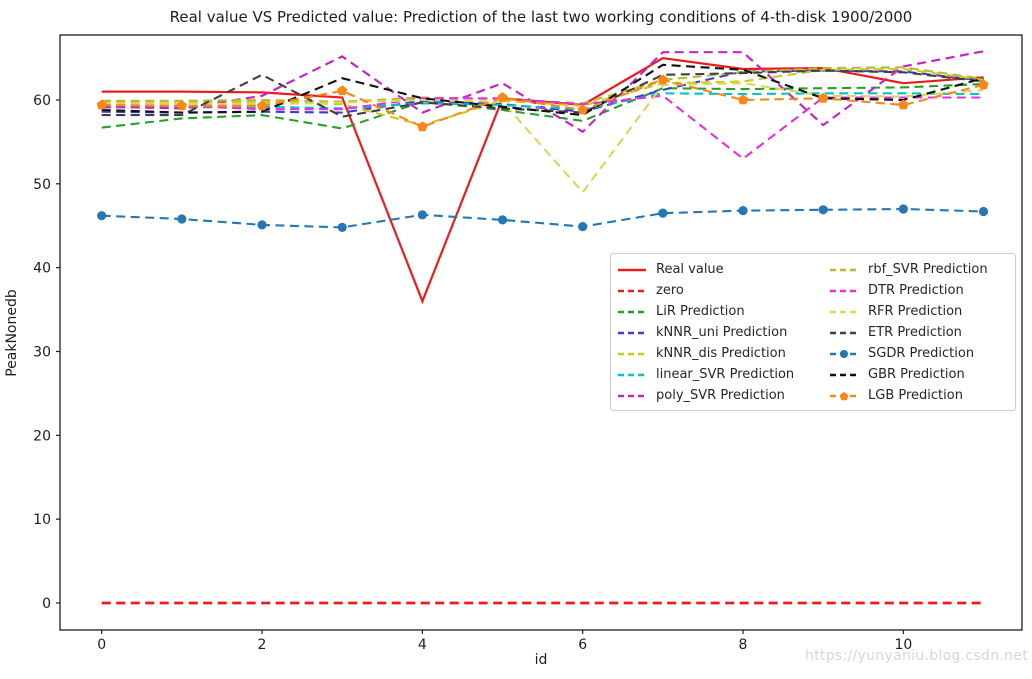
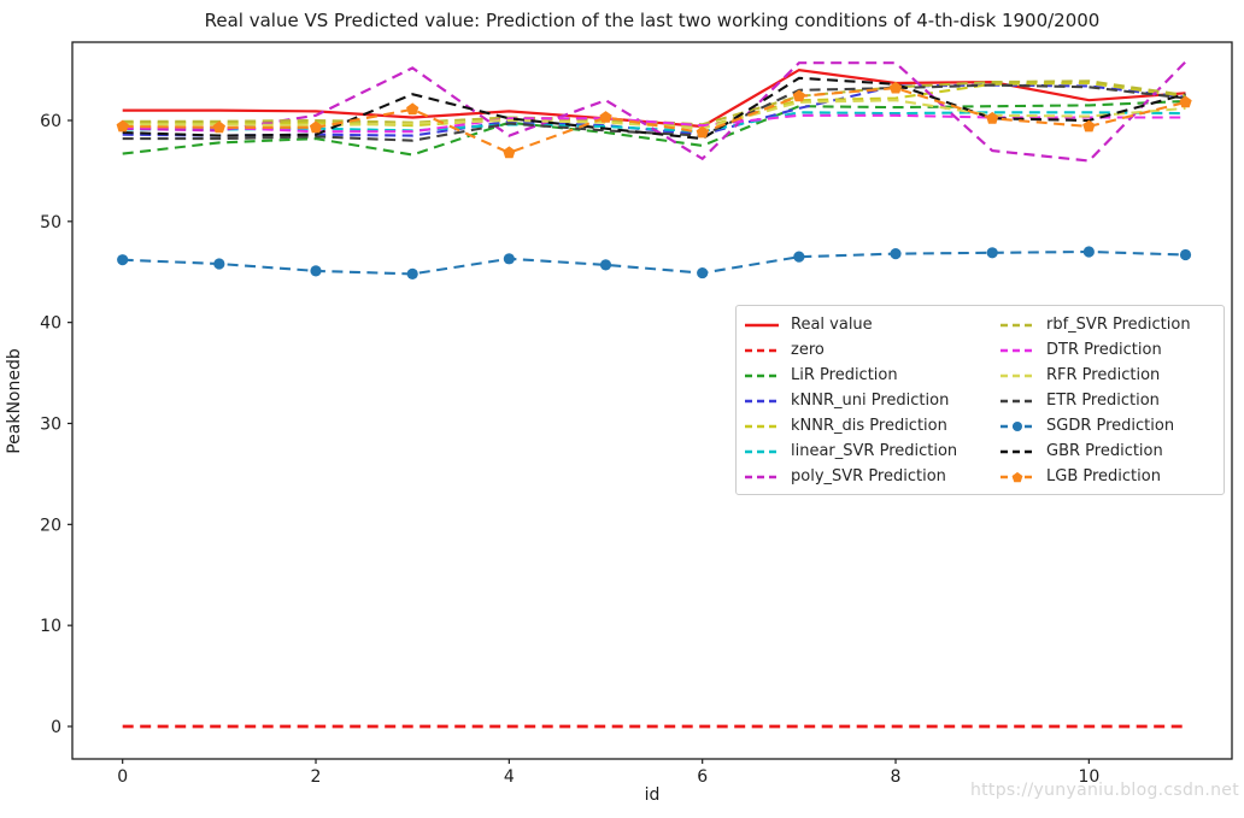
ETR Prediction/2: 63 -> 58
Real value/4: 36 -> 61
kNNR_dis Prediction/4: 57 -> 60
RFR Prediction/6: 49 -> 59
DTR Prediction/8: 53 -> 60
LGB Prediction/8: 60 -> 63
poly_SVR Prediction/10: 64 -> 56
